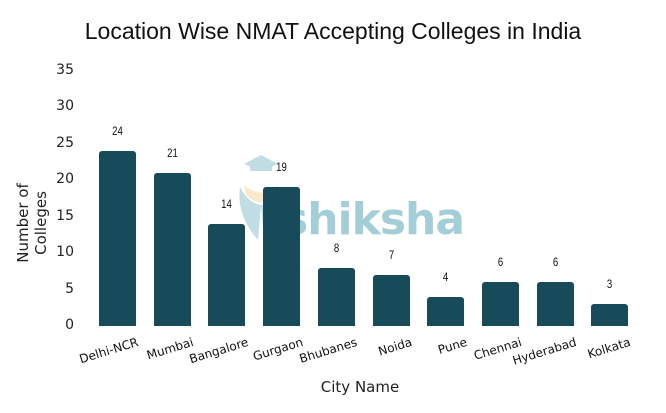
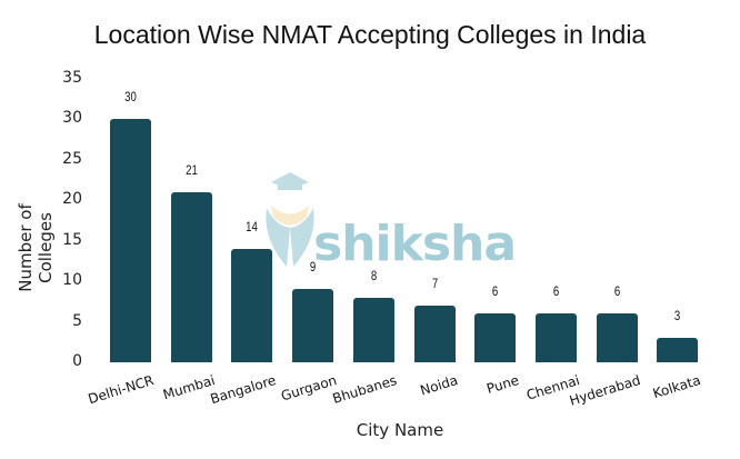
Delhi-NCR: 24 -> 30
Gurgaon: 19 -> 9
Pune: 4 -> 6
